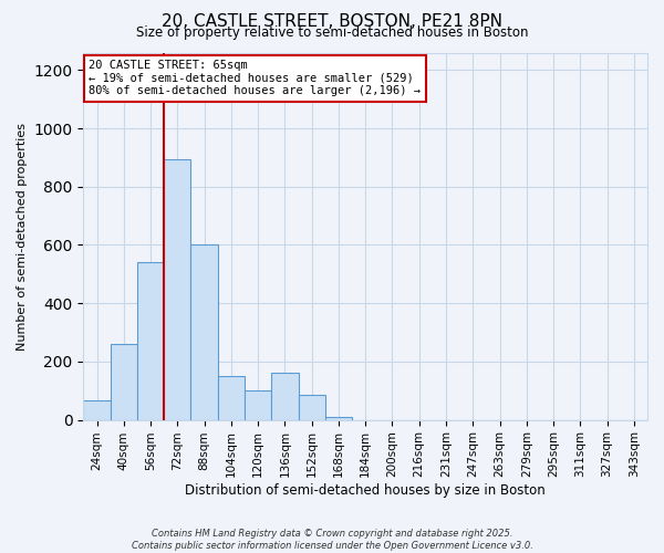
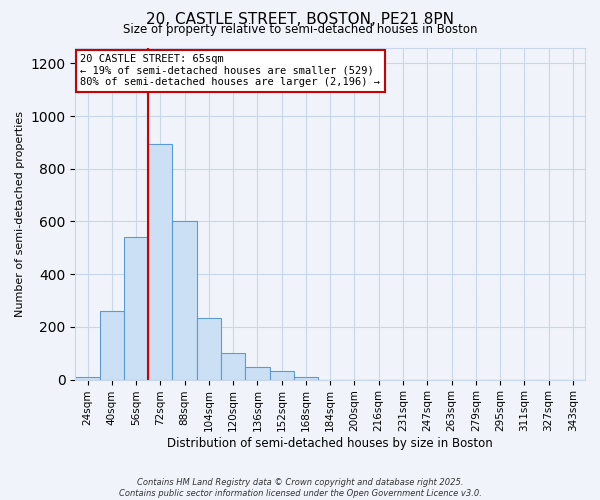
24sqm: 65 -> 10
104sqm: 150 -> 235
136sqm: 160 -> 48
152sqm: 85 -> 33
